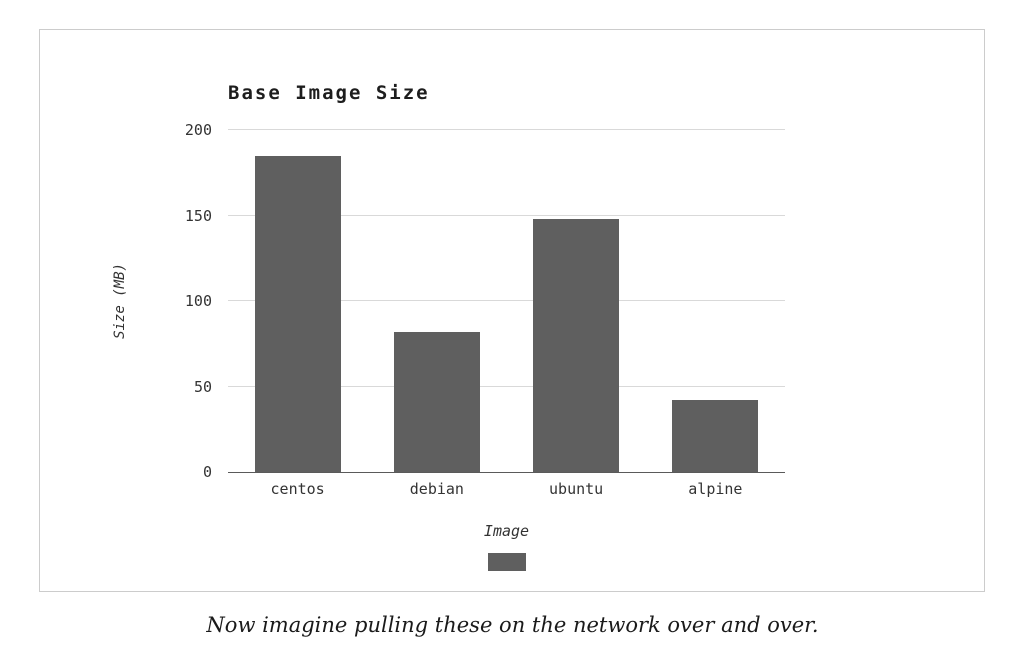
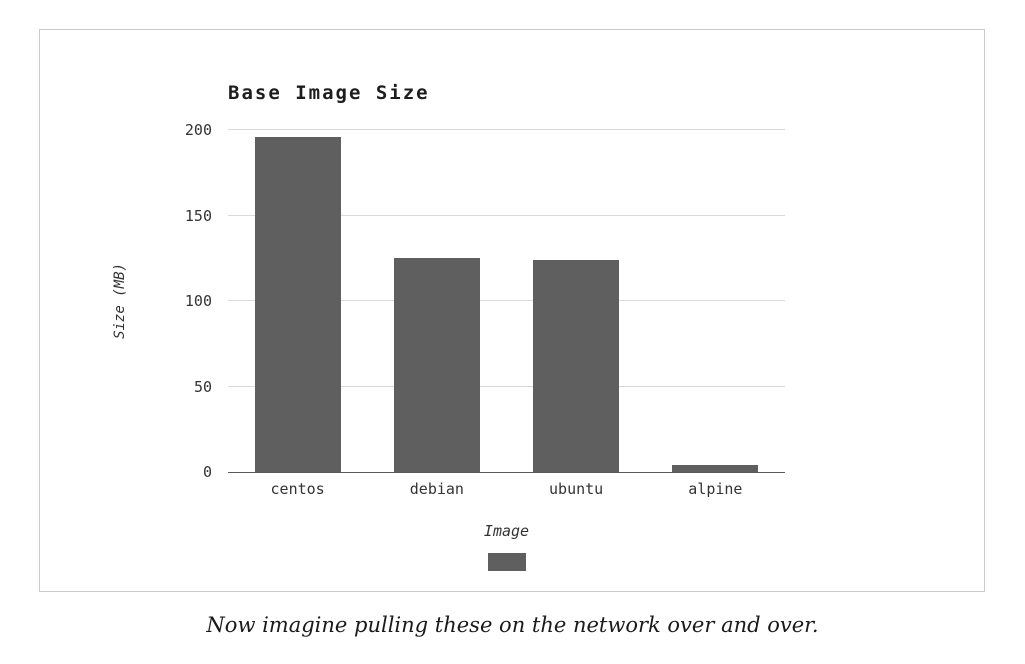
centos: 185 -> 196
debian: 82 -> 125
ubuntu: 148 -> 124
alpine: 42 -> 4
